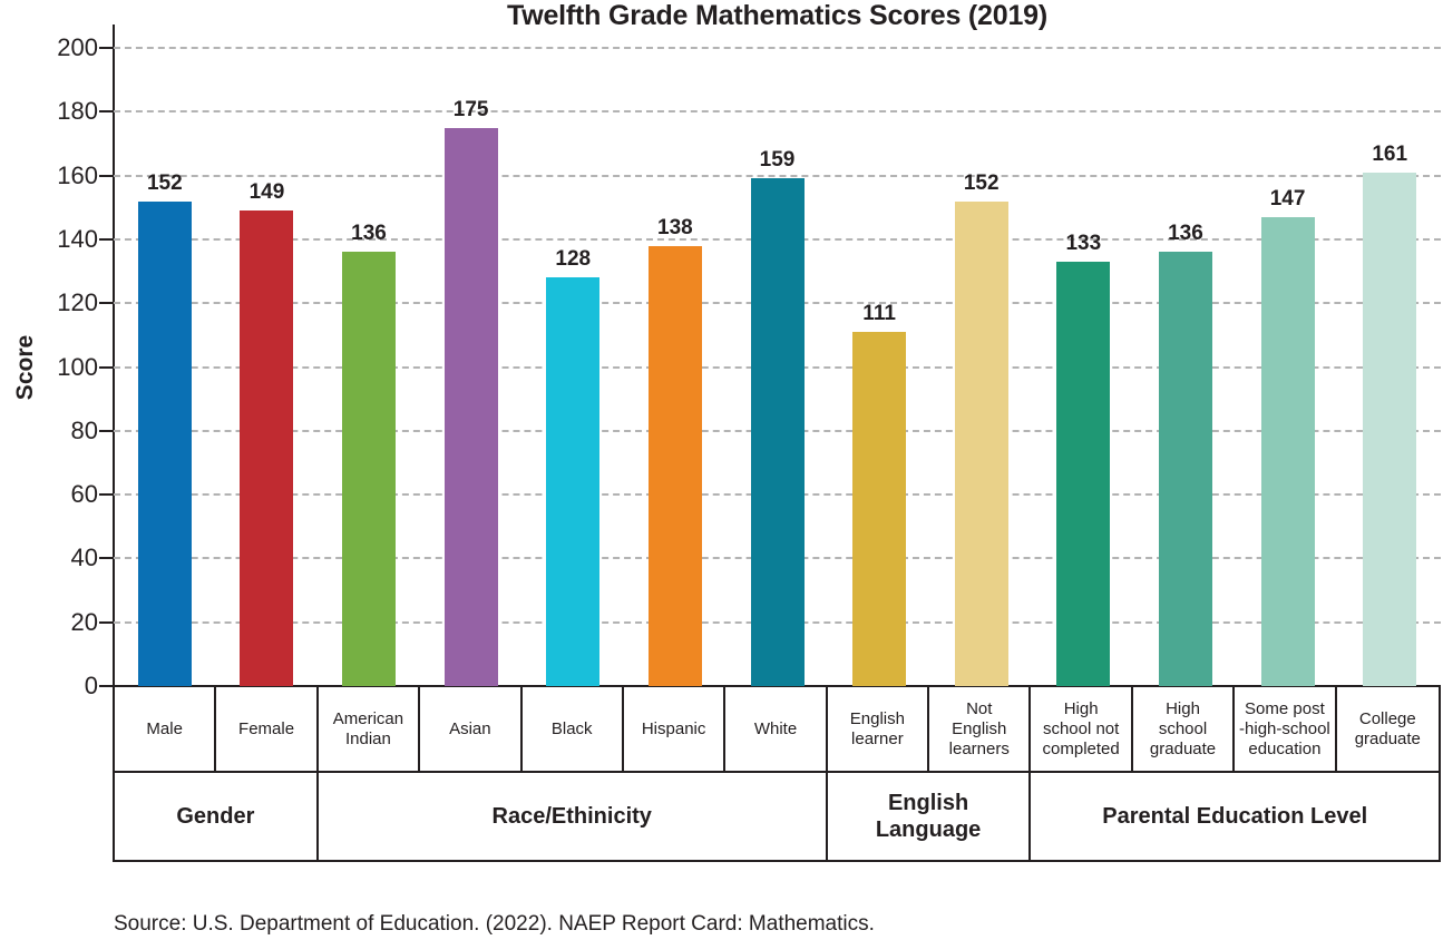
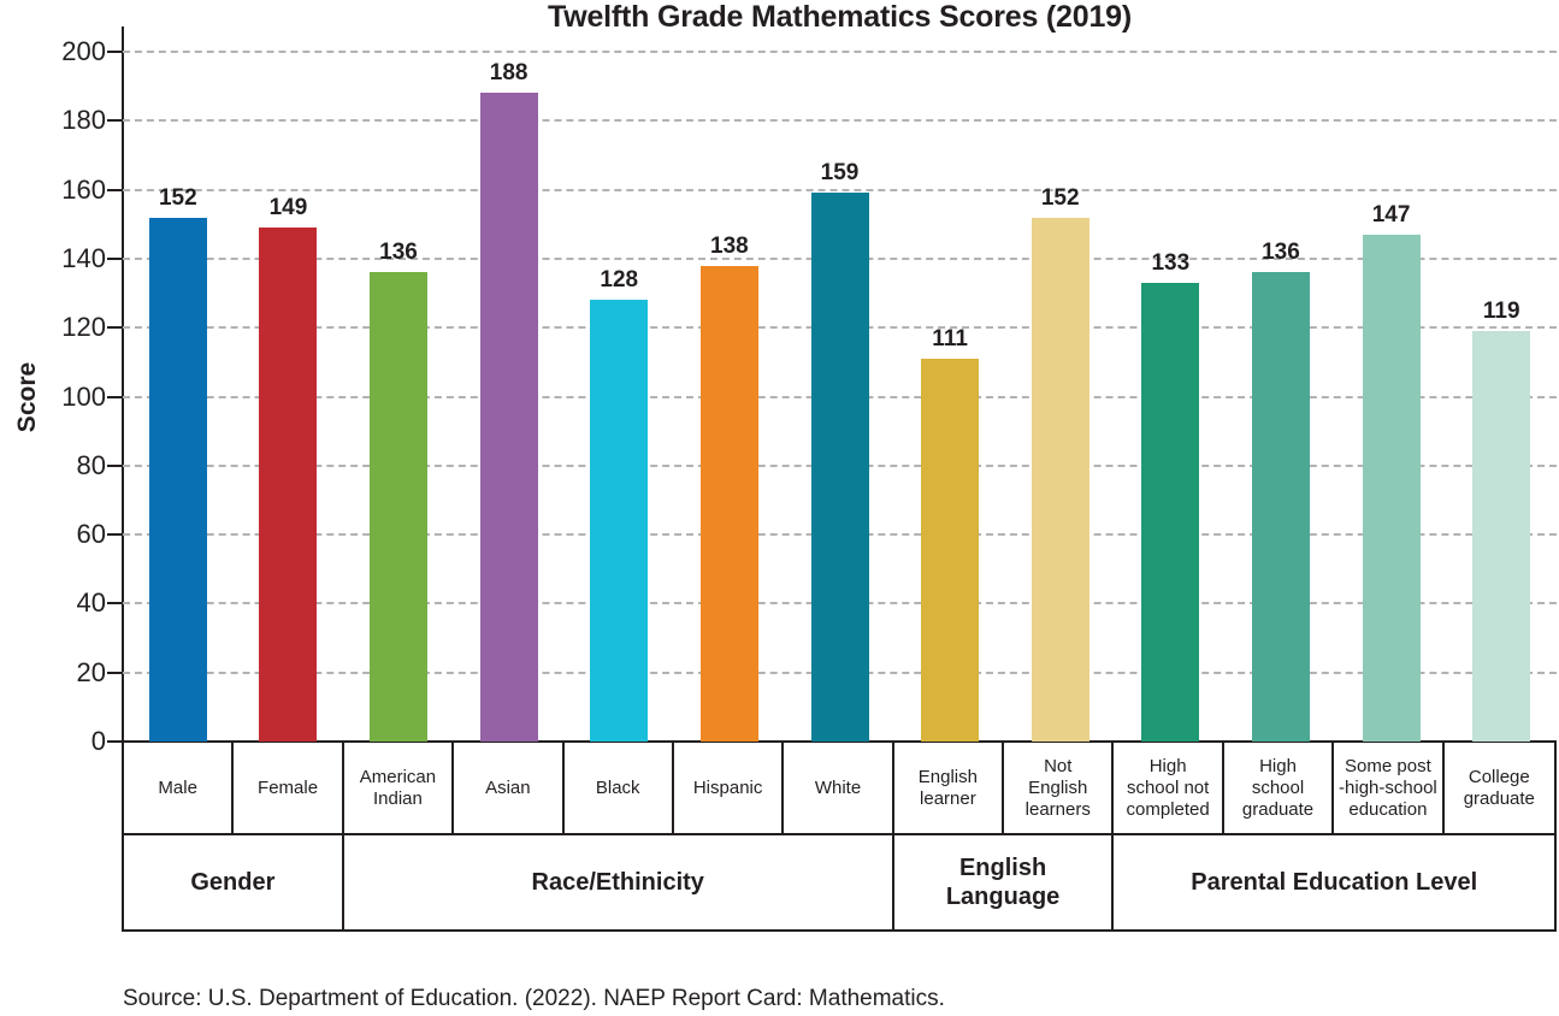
Asian: 175 -> 188
College graduate: 161 -> 119
